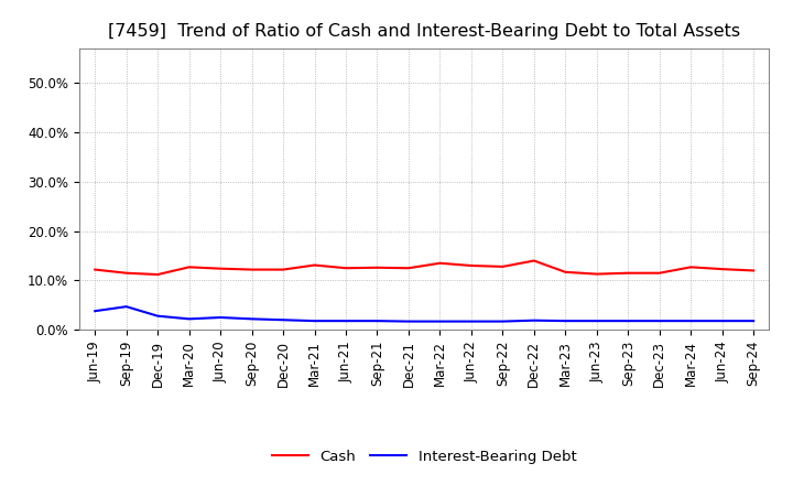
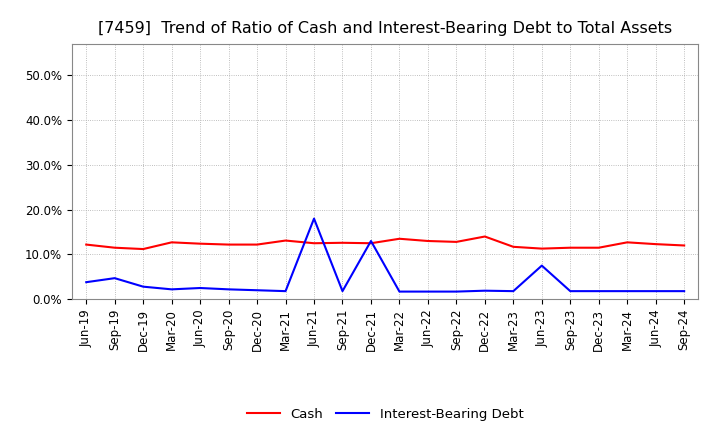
Interest-Bearing Debt/Jun-21: 1.8% -> 18.0%
Interest-Bearing Debt/Dec-21: 1.7% -> 13.0%
Interest-Bearing Debt/Jun-23: 1.8% -> 7.5%
